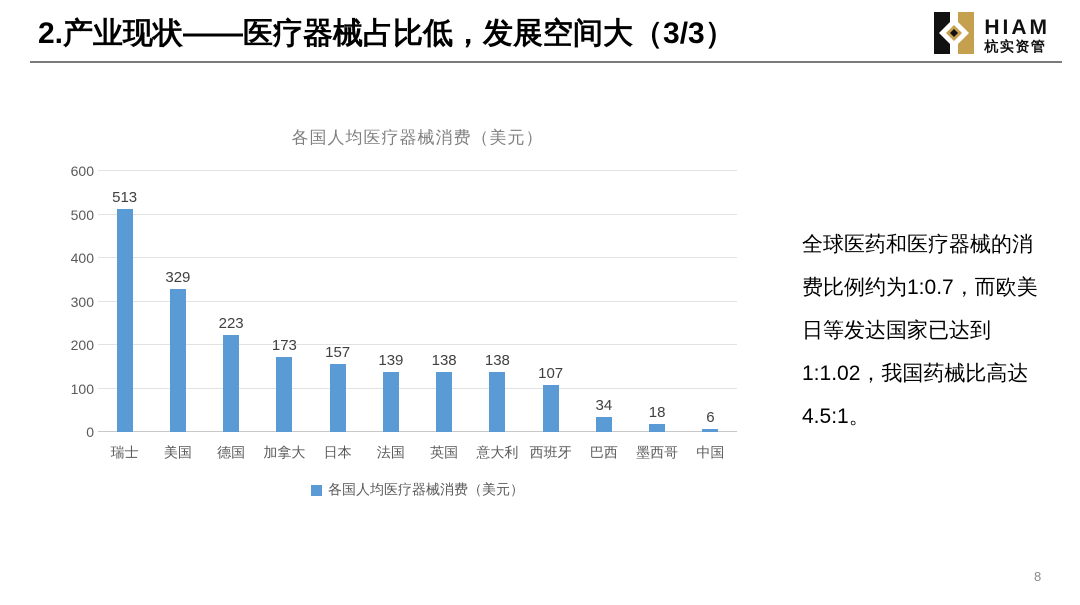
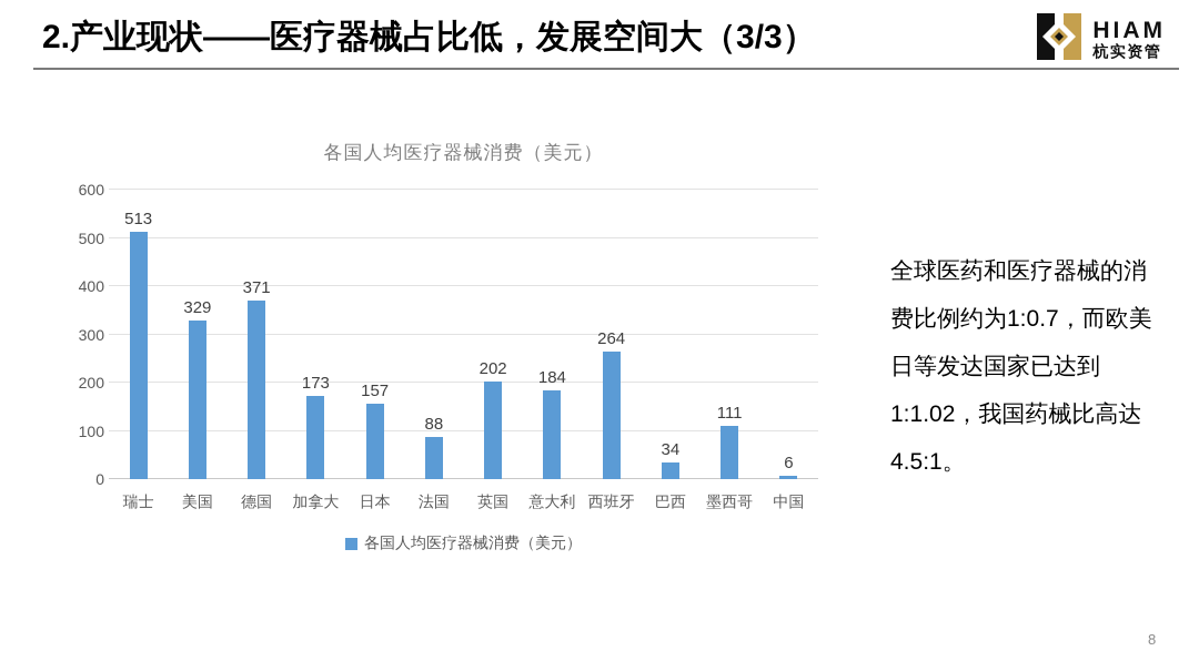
德国: 223 -> 371
法国: 139 -> 88
英国: 138 -> 202
意大利: 138 -> 184
西班牙: 107 -> 264
墨西哥: 18 -> 111
